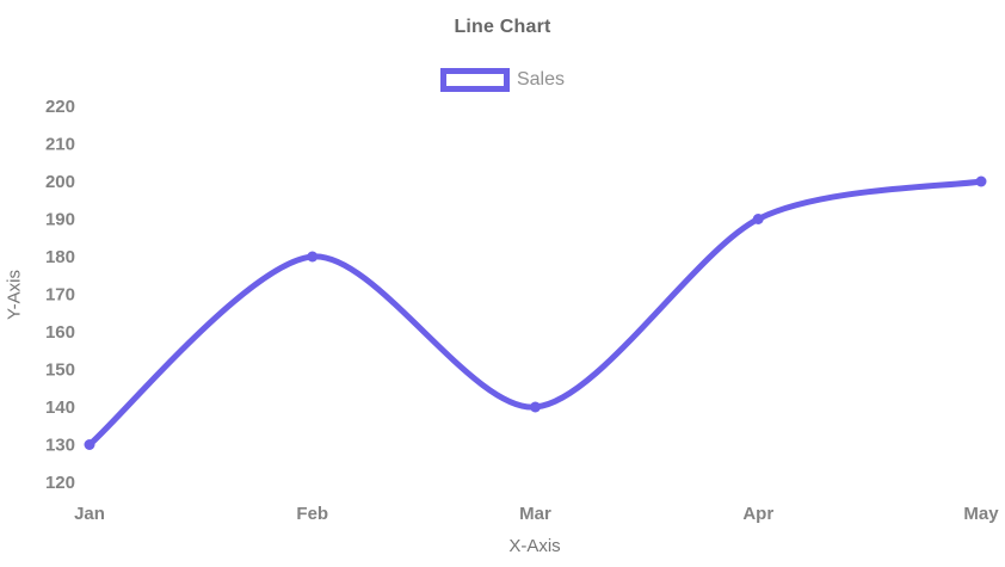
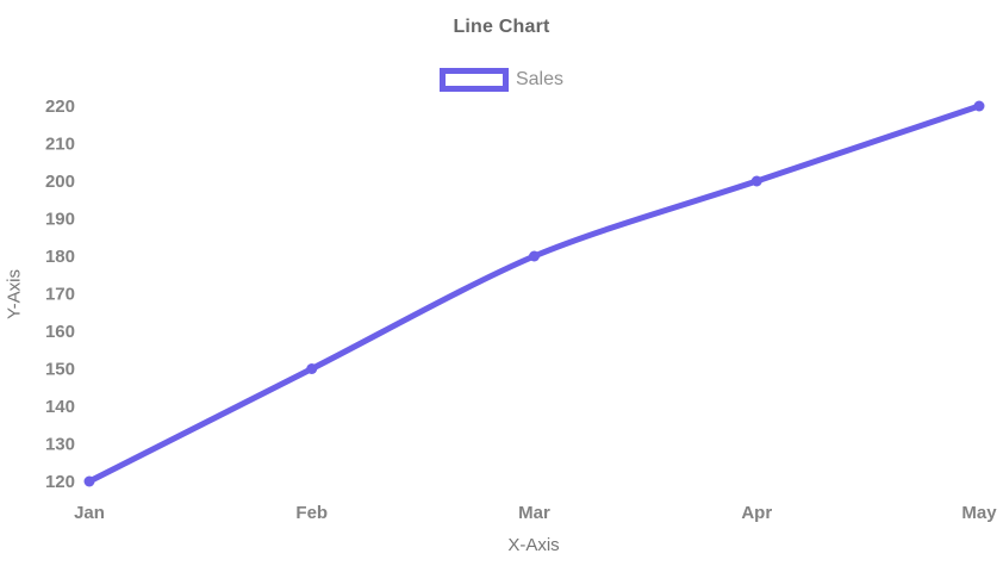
Jan: 130 -> 120
Feb: 180 -> 150
Mar: 140 -> 180
Apr: 190 -> 200
May: 200 -> 220
